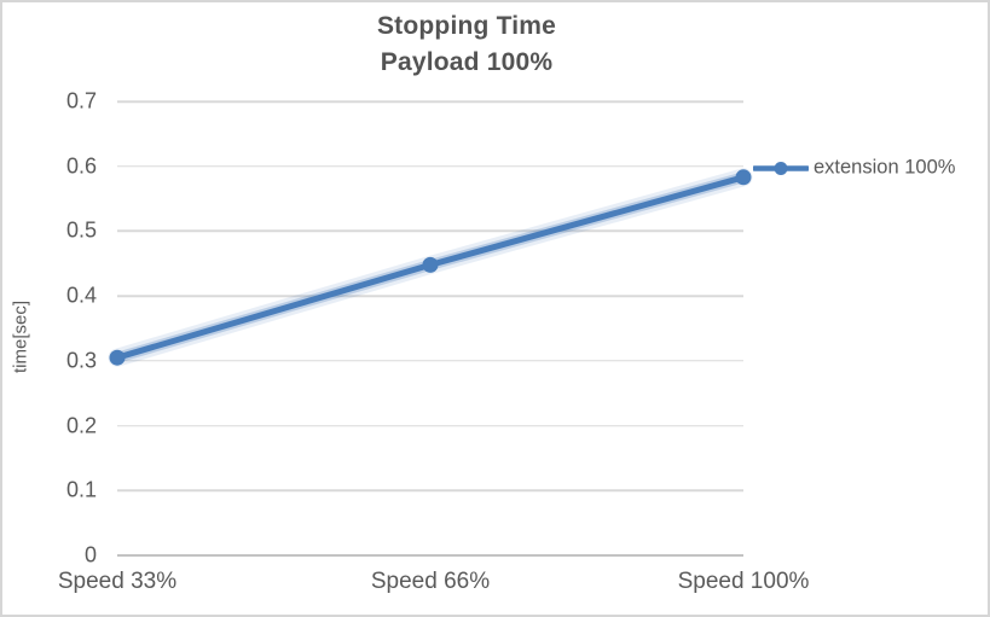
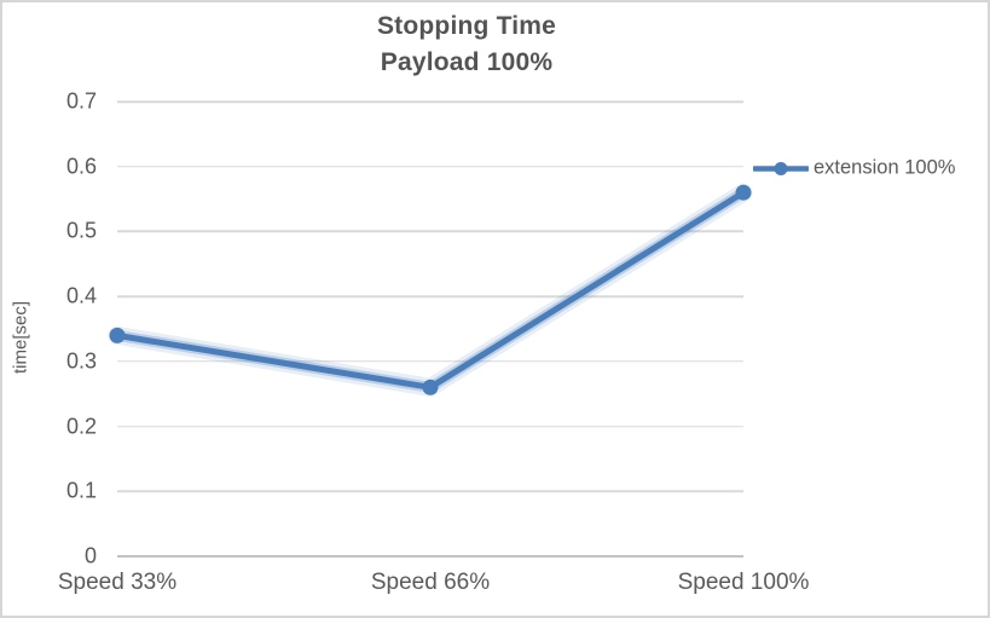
Speed 33%: 0.30 -> 0.34
Speed 66%: 0.45 -> 0.26
Speed 100%: 0.58 -> 0.56
